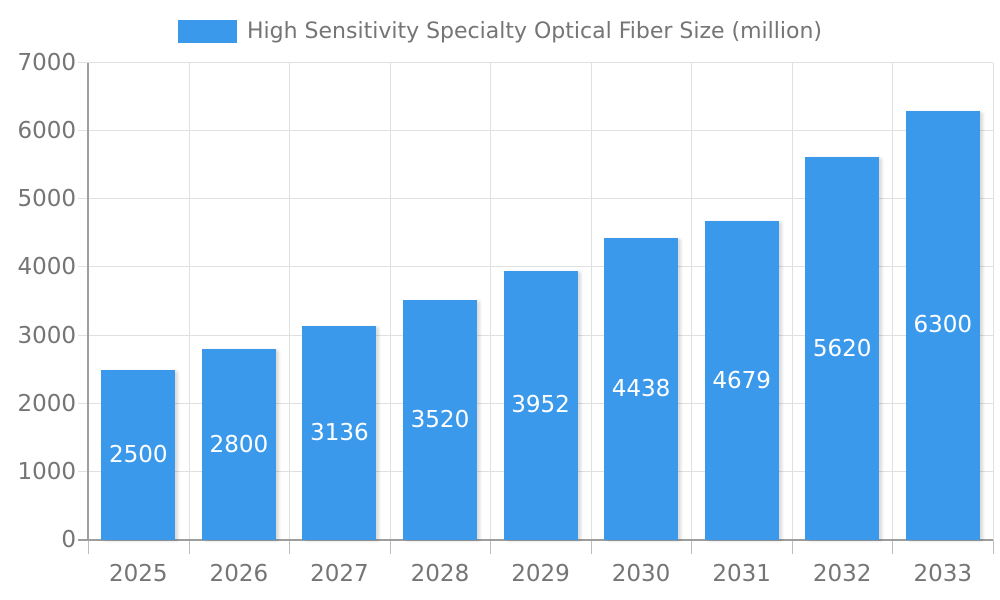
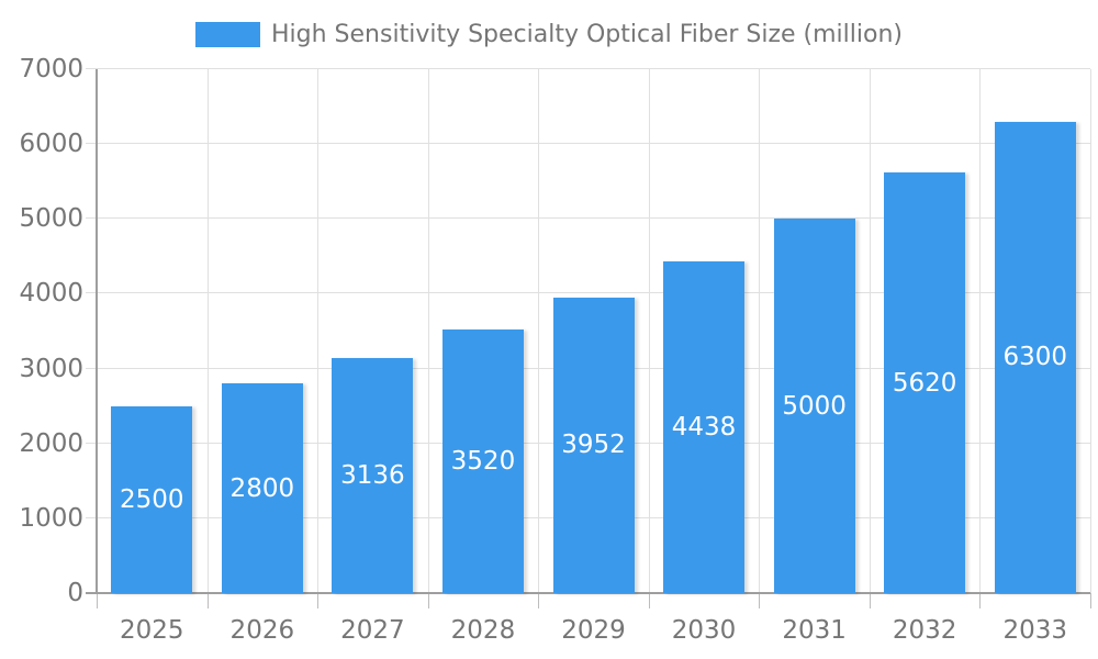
2031: 4679 -> 5000
